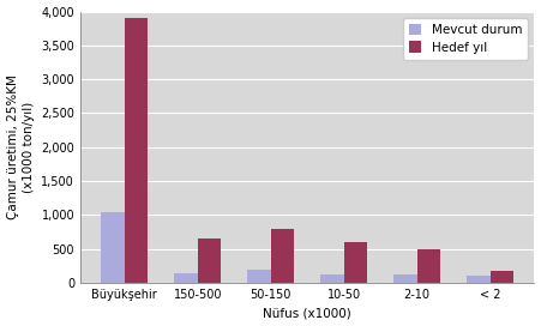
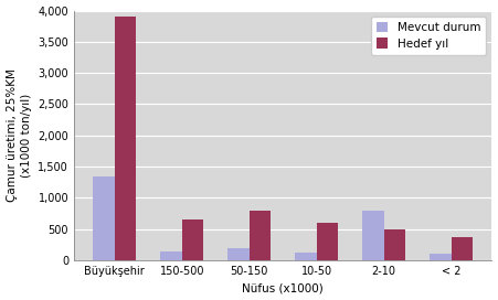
Mevcut durum/Büyükşehir: 1,050 -> 1,340
Mevcut durum/2-10: 130 -> 800
Hedef yıl/< 2: 180 -> 380
